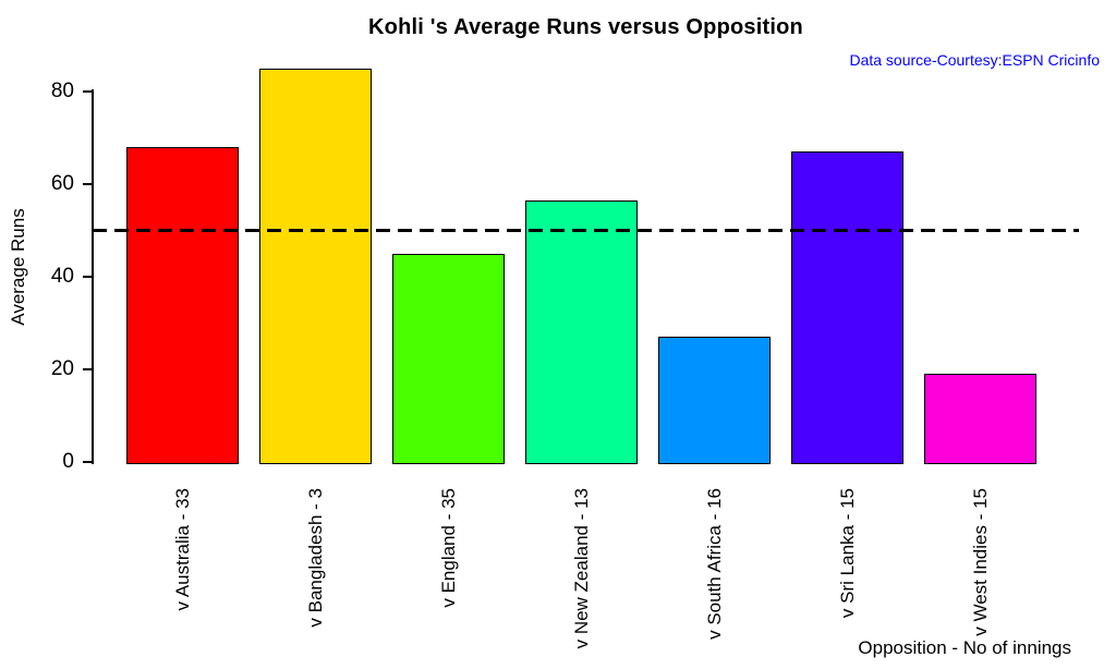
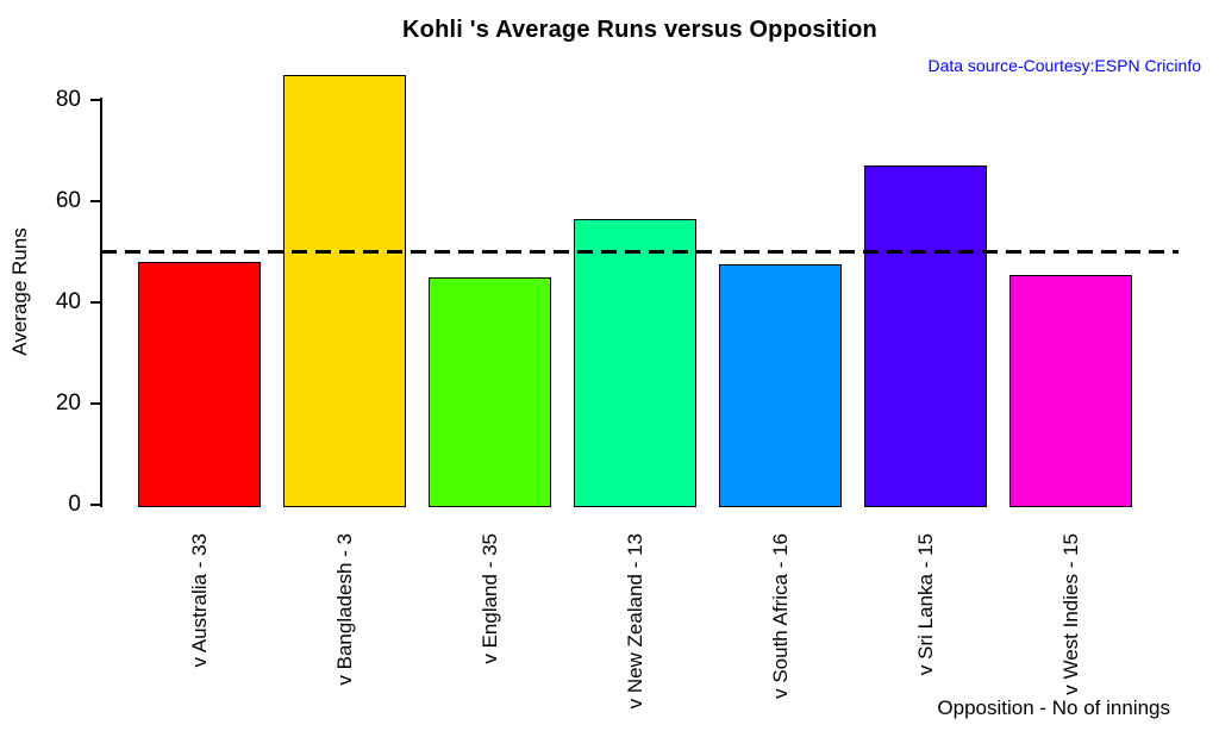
v Australia - 33: 68 -> 48
v South Africa - 16: 27 -> 48
v West Indies - 15: 19 -> 46
